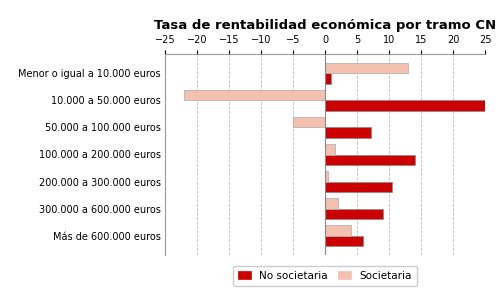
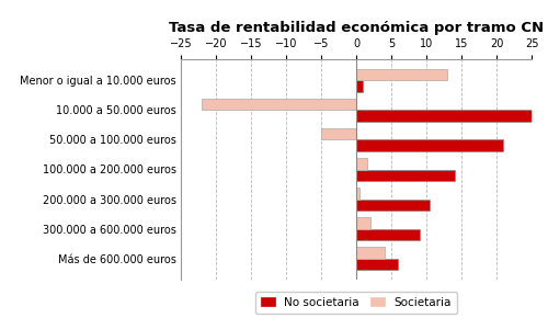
No societaria/50.000 a 100.000 euros: 7.2 -> 21.0
